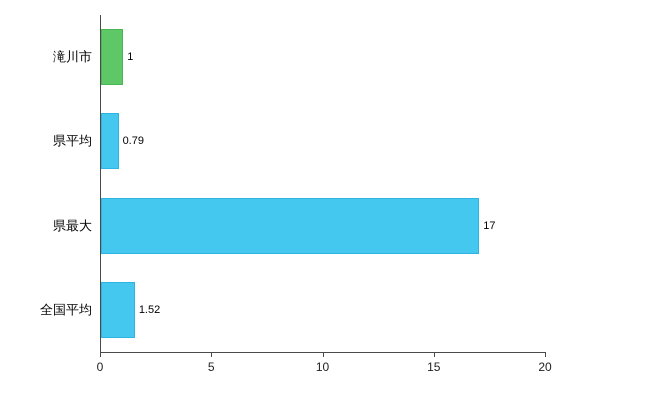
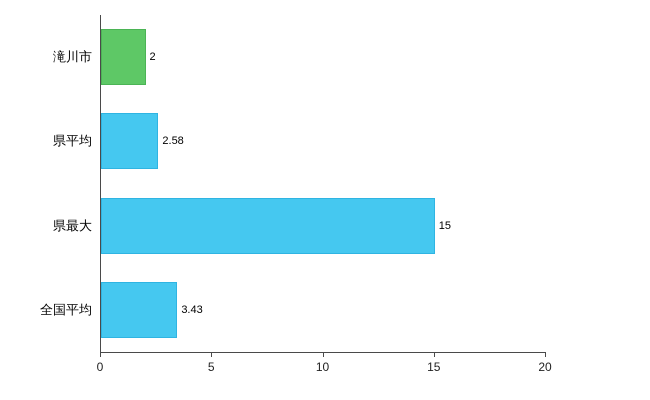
滝川市: 1 -> 2
県平均: 0.79 -> 2.58
県最大: 17 -> 15
全国平均: 1.52 -> 3.43
